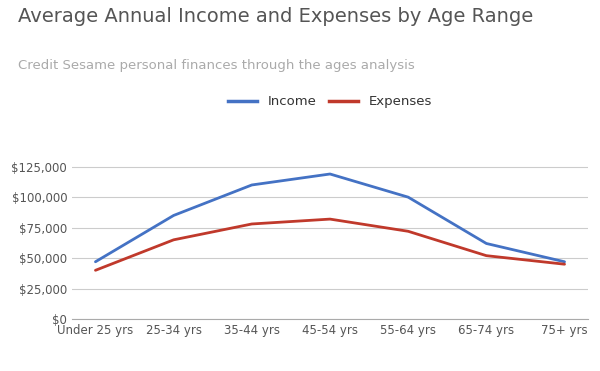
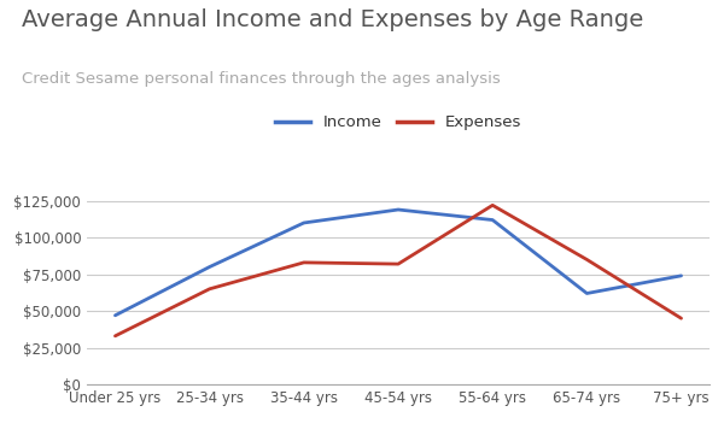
Expenses/Under 25 yrs: $40,000 -> $33,000
Income/25-34 yrs: $85,000 -> $80,000
Expenses/35-44 yrs: $78,000 -> $83,000
Income/55-64 yrs: $100,000 -> $112,000
Expenses/55-64 yrs: $72,000 -> $122,000
Expenses/65-74 yrs: $52,000 -> $85,000
Income/75+ yrs: $47,000 -> $74,000
